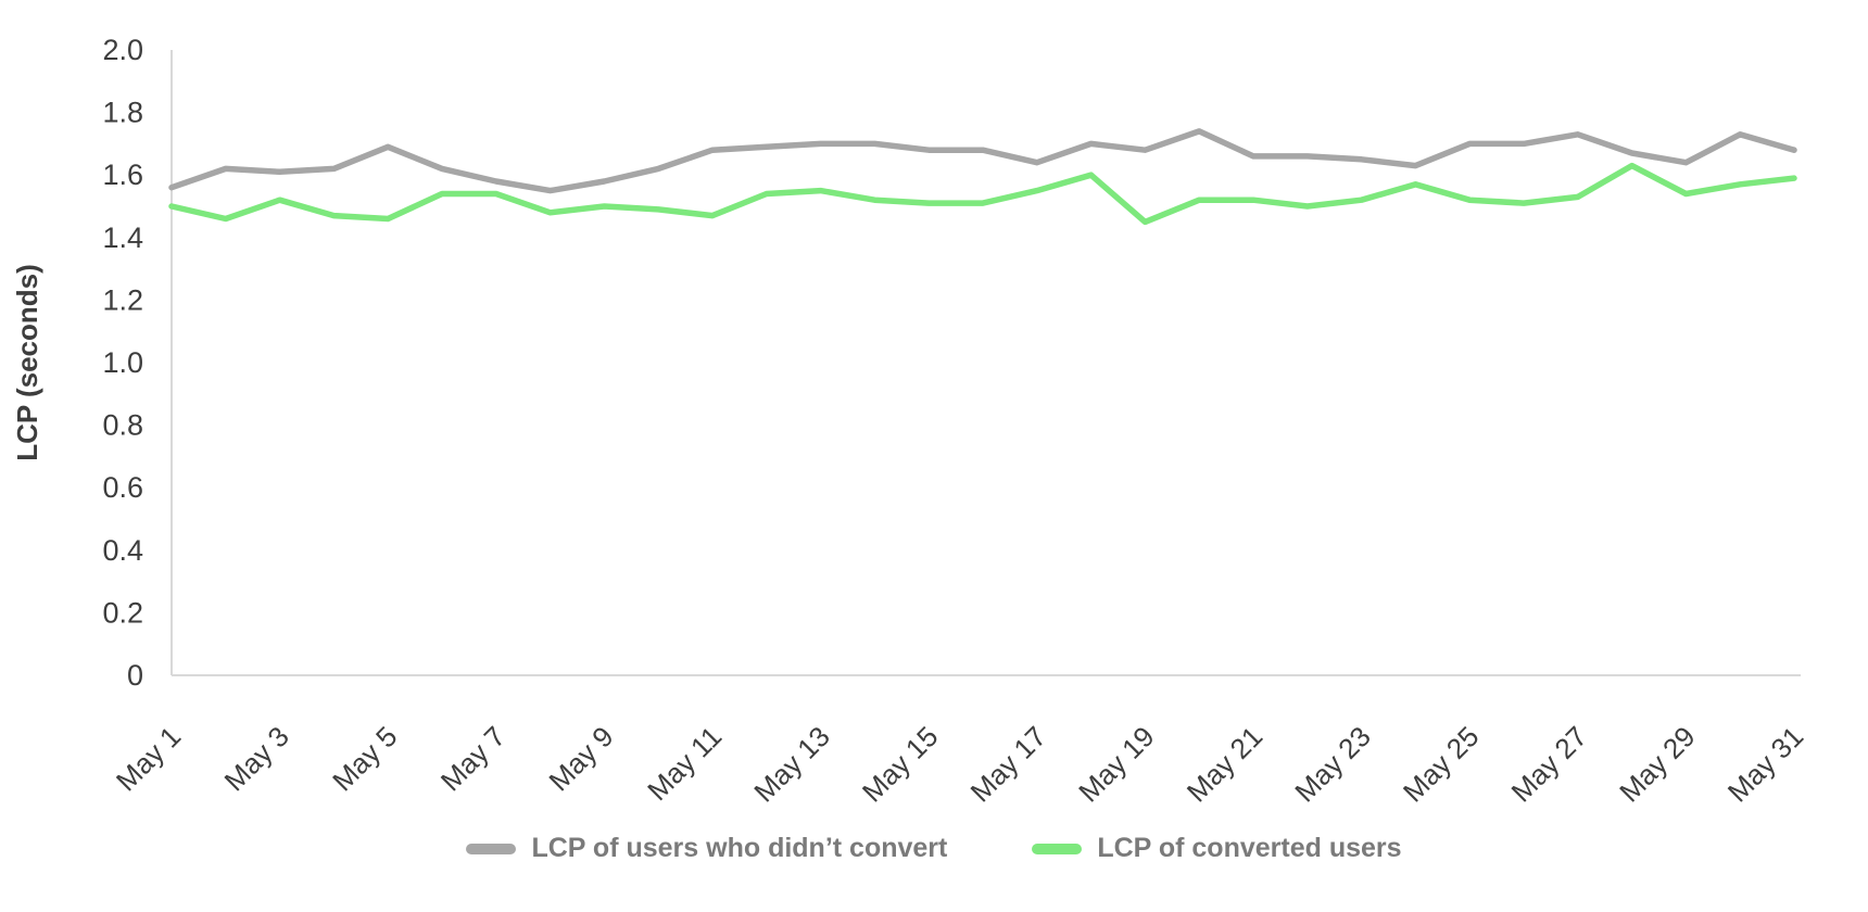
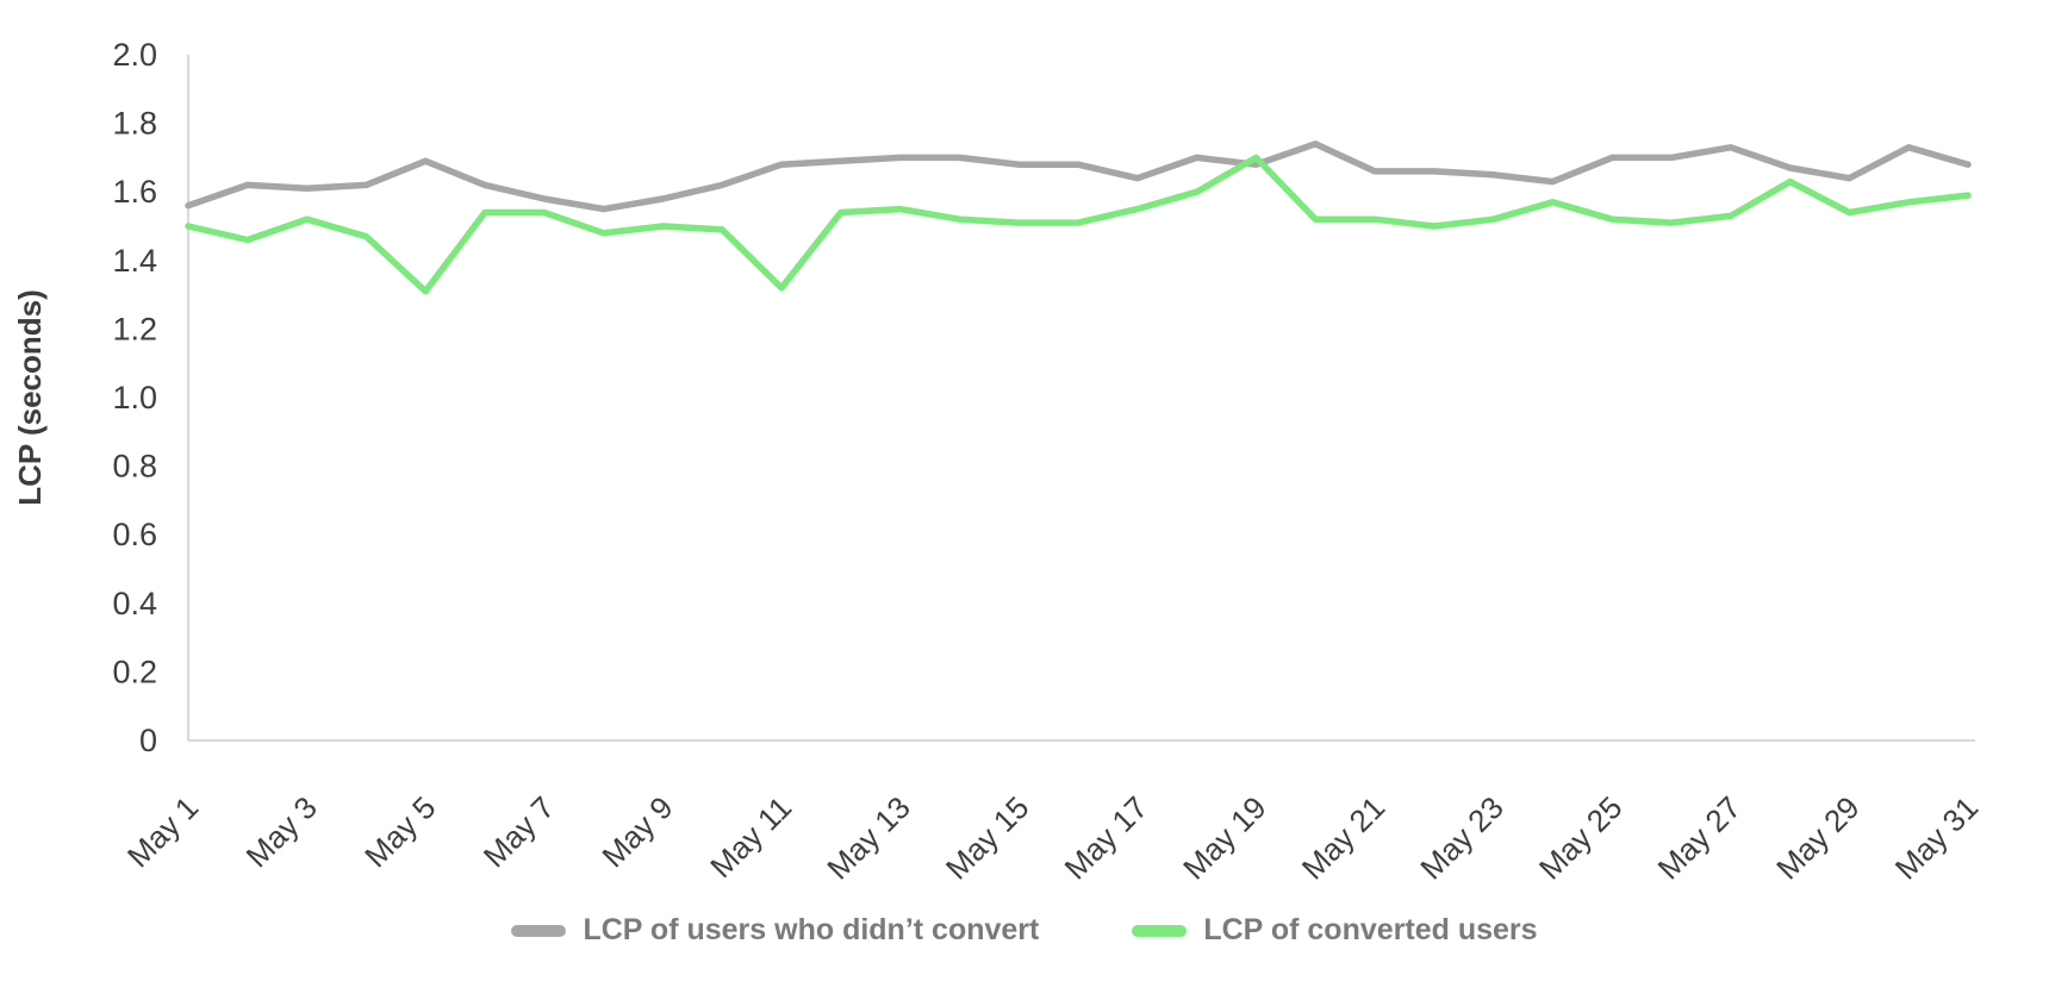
LCP of converted users/May 5: 1.46 -> 1.31
LCP of converted users/May 11: 1.47 -> 1.32
LCP of converted users/May 19: 1.45 -> 1.70
